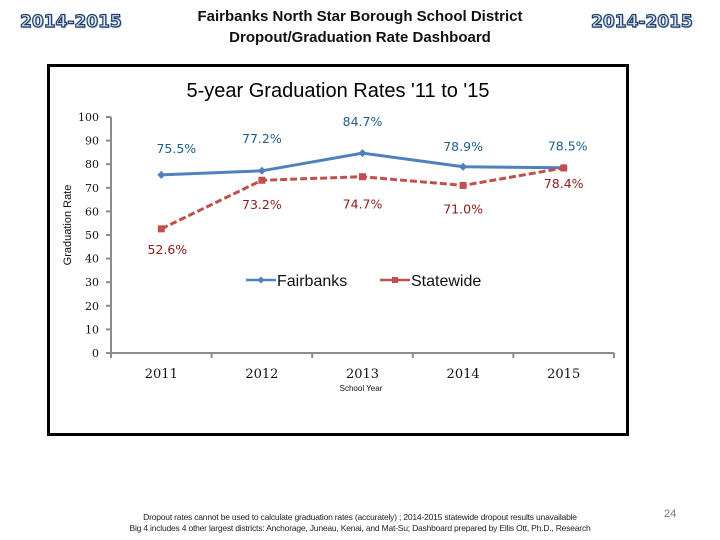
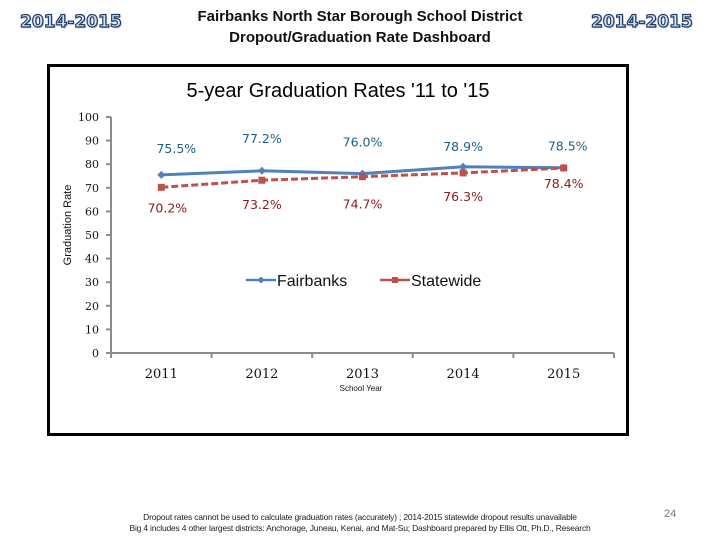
Statewide/2011: 52.6% -> 70.2%
Fairbanks/2013: 84.7% -> 76.0%
Statewide/2014: 71.0% -> 76.3%
